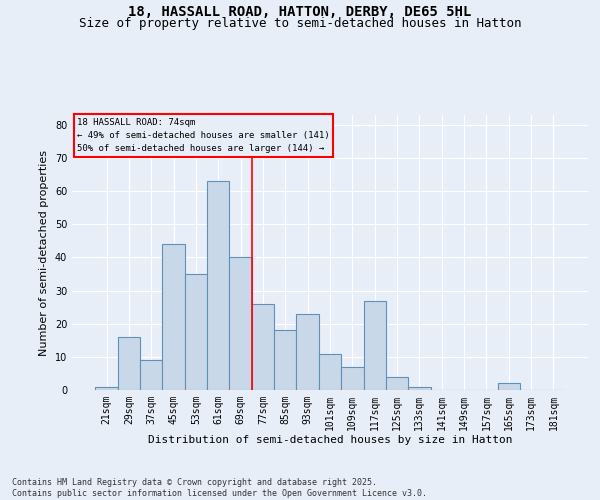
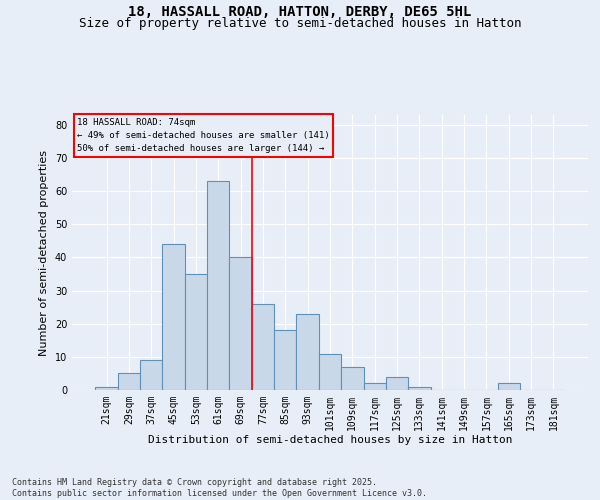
29sqm: 16 -> 5
117sqm: 27 -> 2
